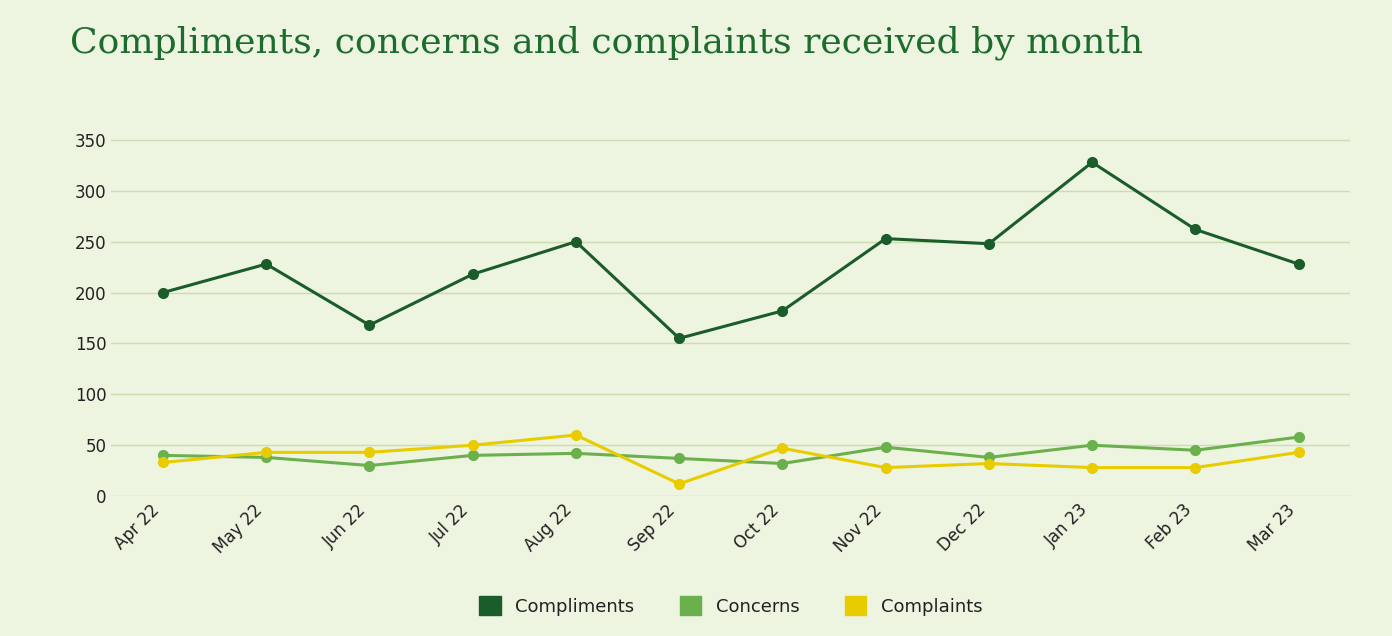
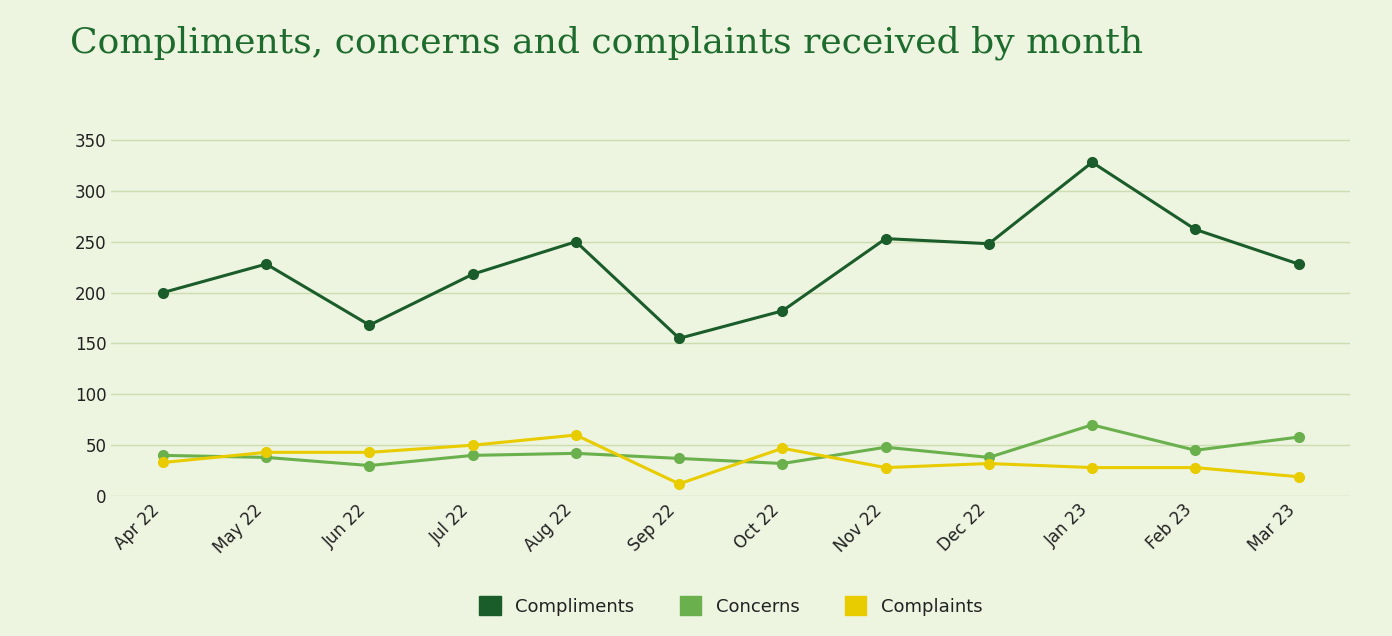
Concerns/Jan 23: 50 -> 70
Complaints/Mar 23: 43 -> 19
